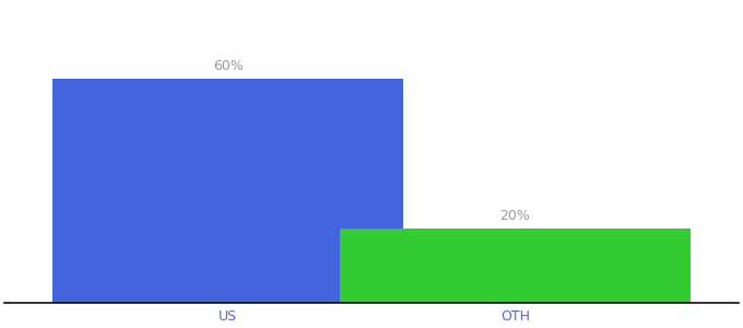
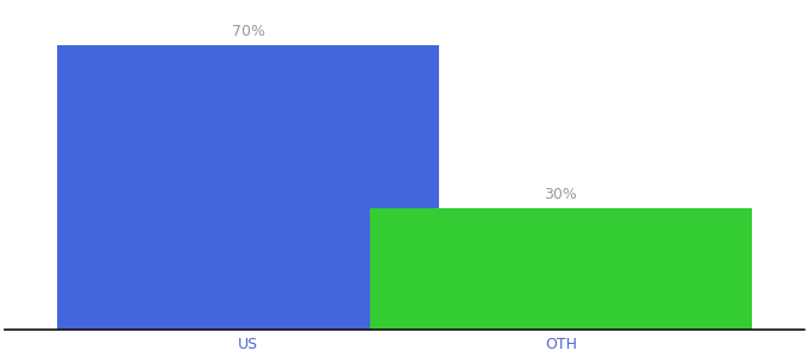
US: 60% -> 70%
OTH: 20% -> 30%
